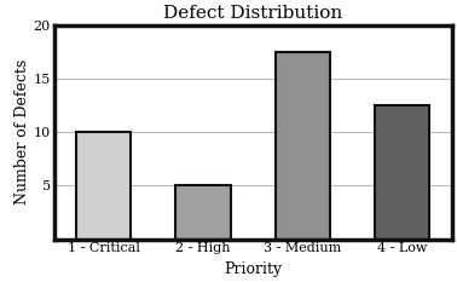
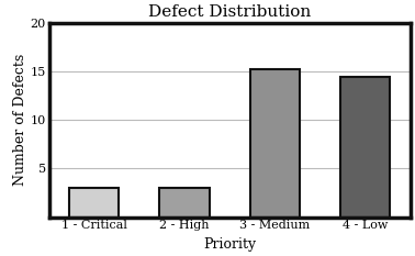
1 - Critical: 10.0 -> 3.0
2 - High: 5.0 -> 3.0
3 - Medium: 17.5 -> 15.2
4 - Low: 12.5 -> 14.4
